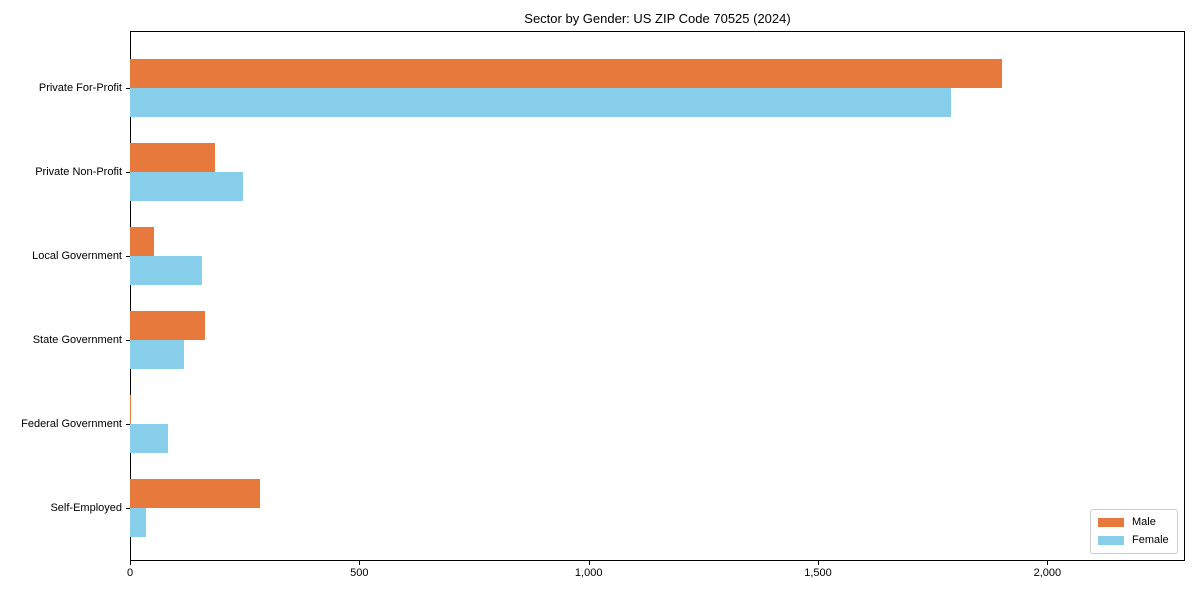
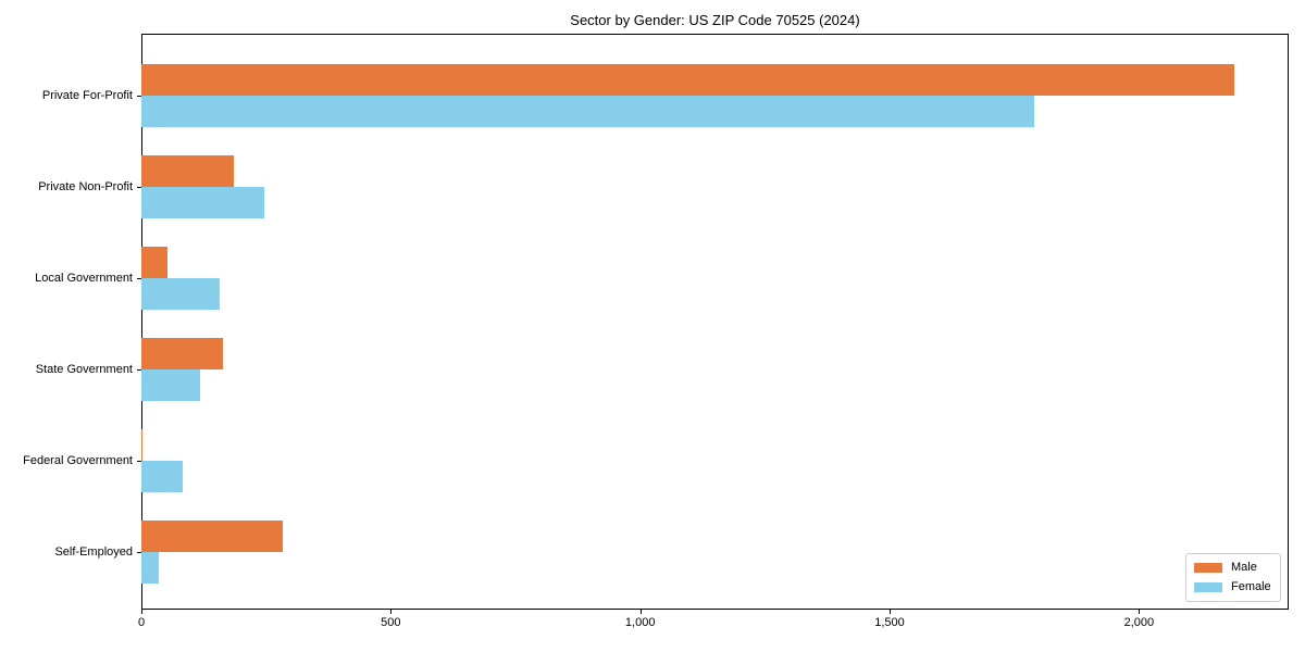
Male/Private For-Profit: 1900 -> 2190
